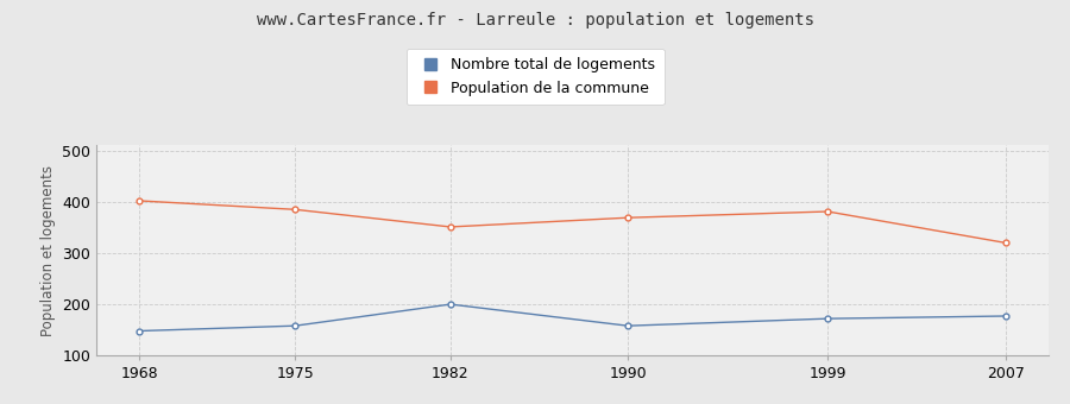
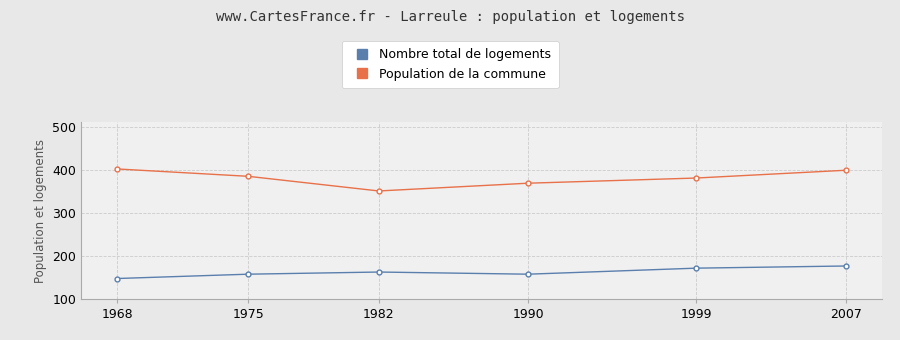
Nombre total de logements/1982: 200 -> 163
Population de la commune/2007: 320 -> 399
